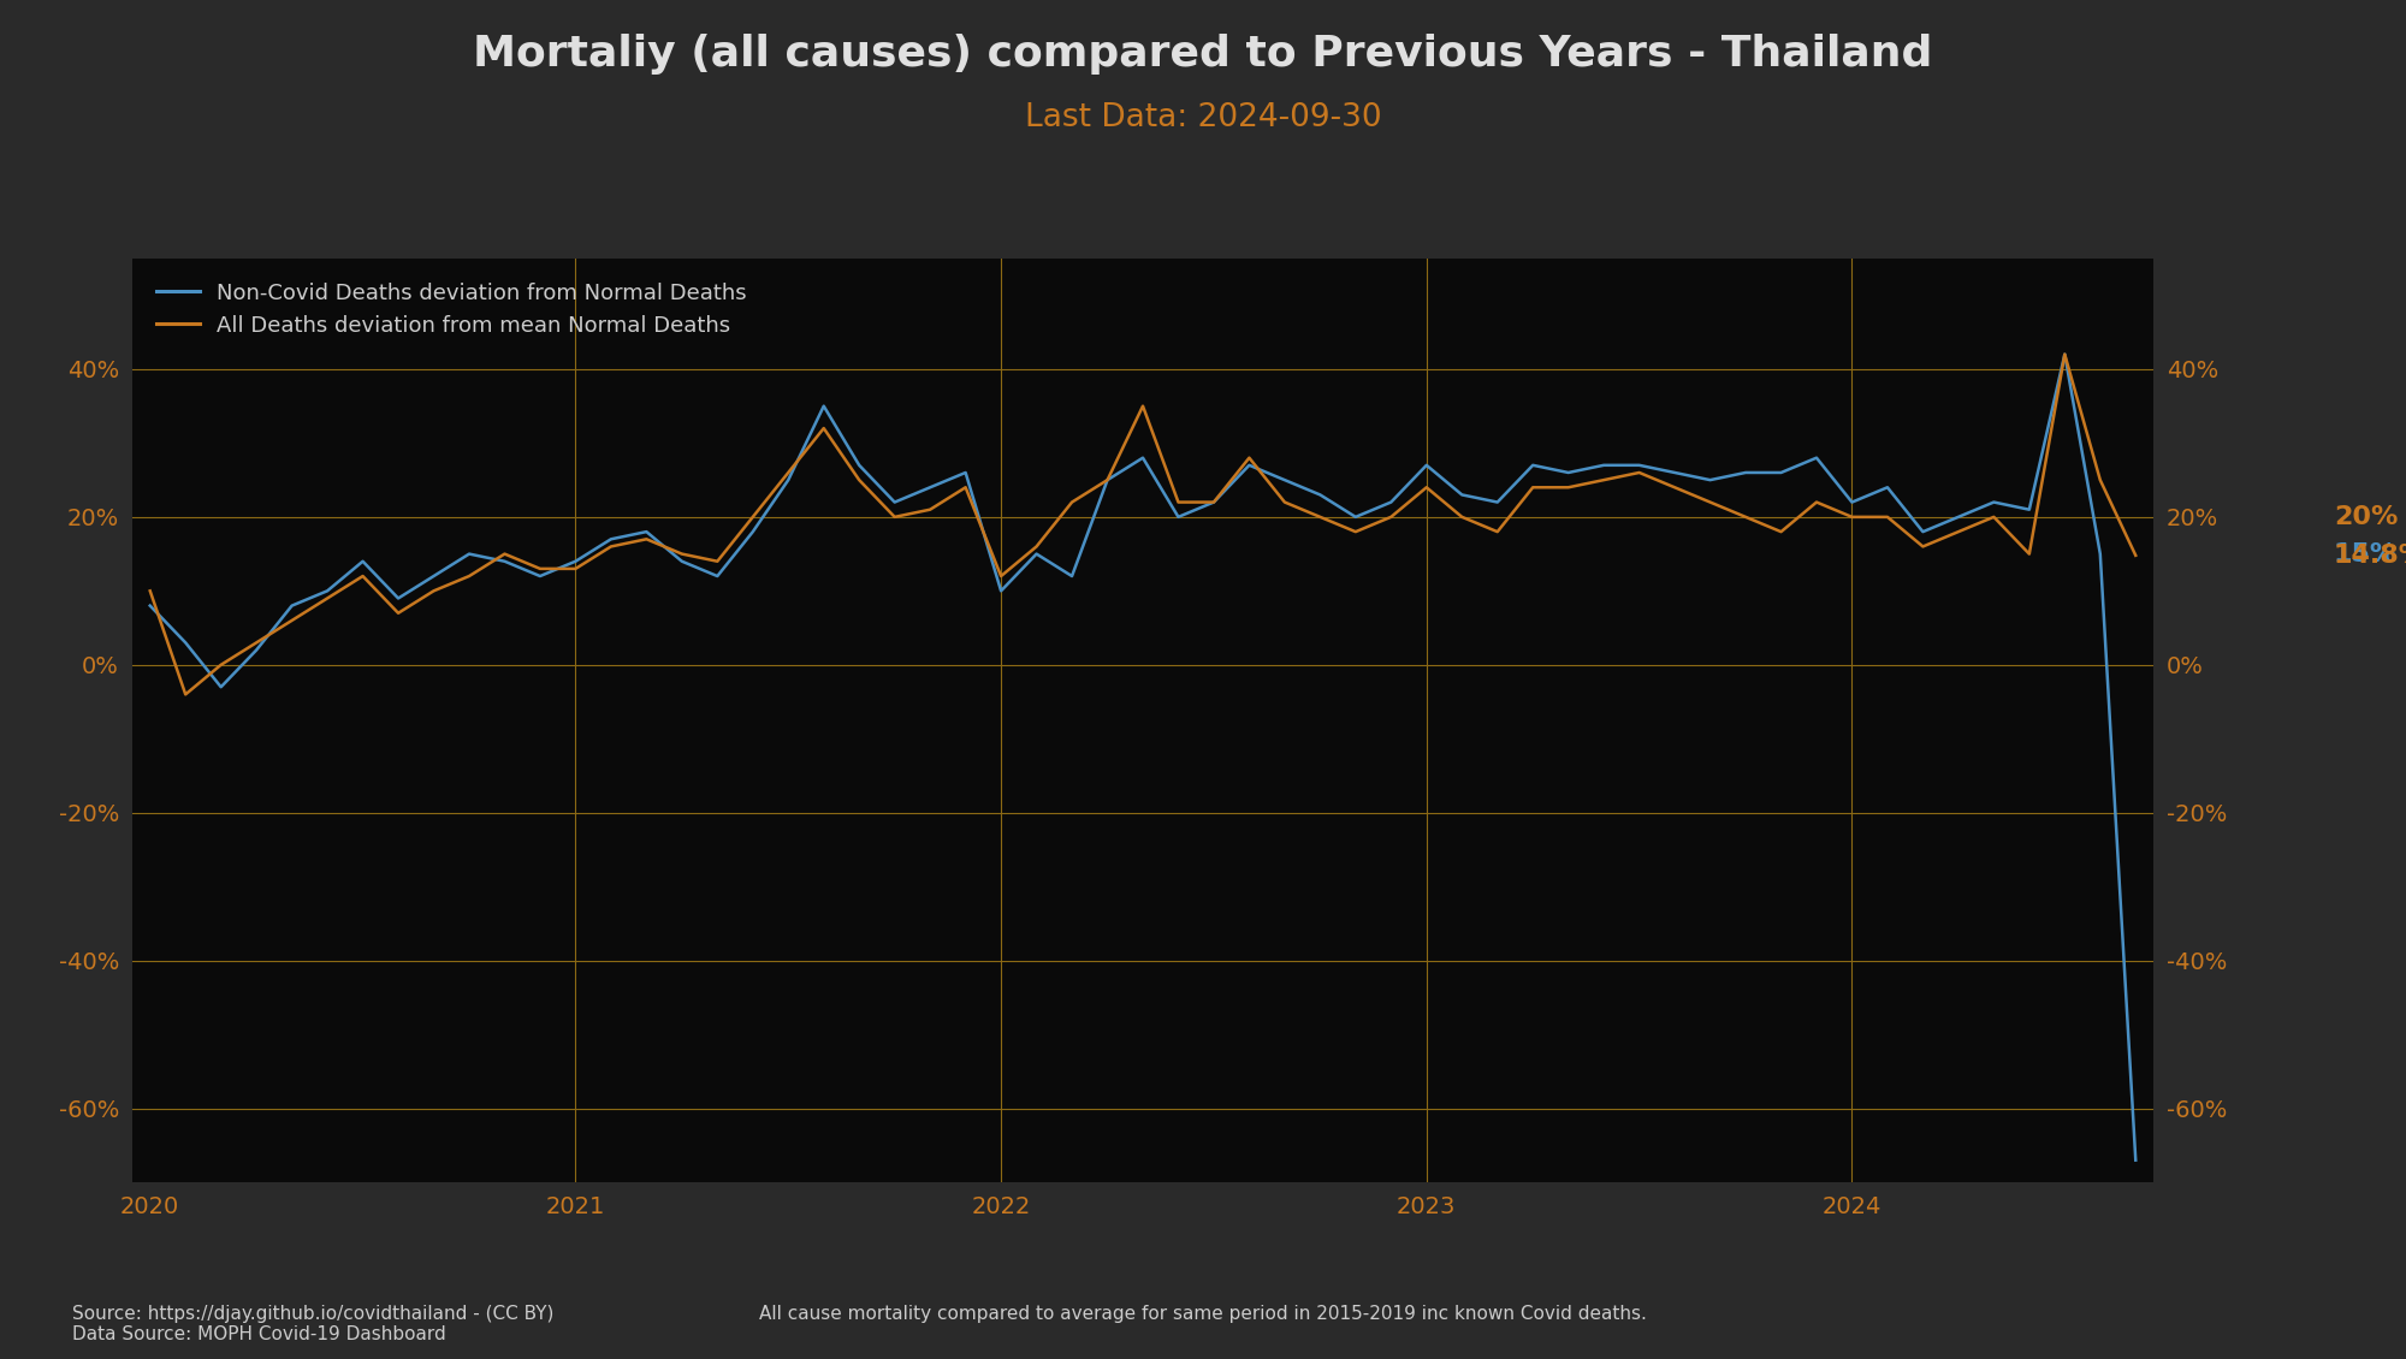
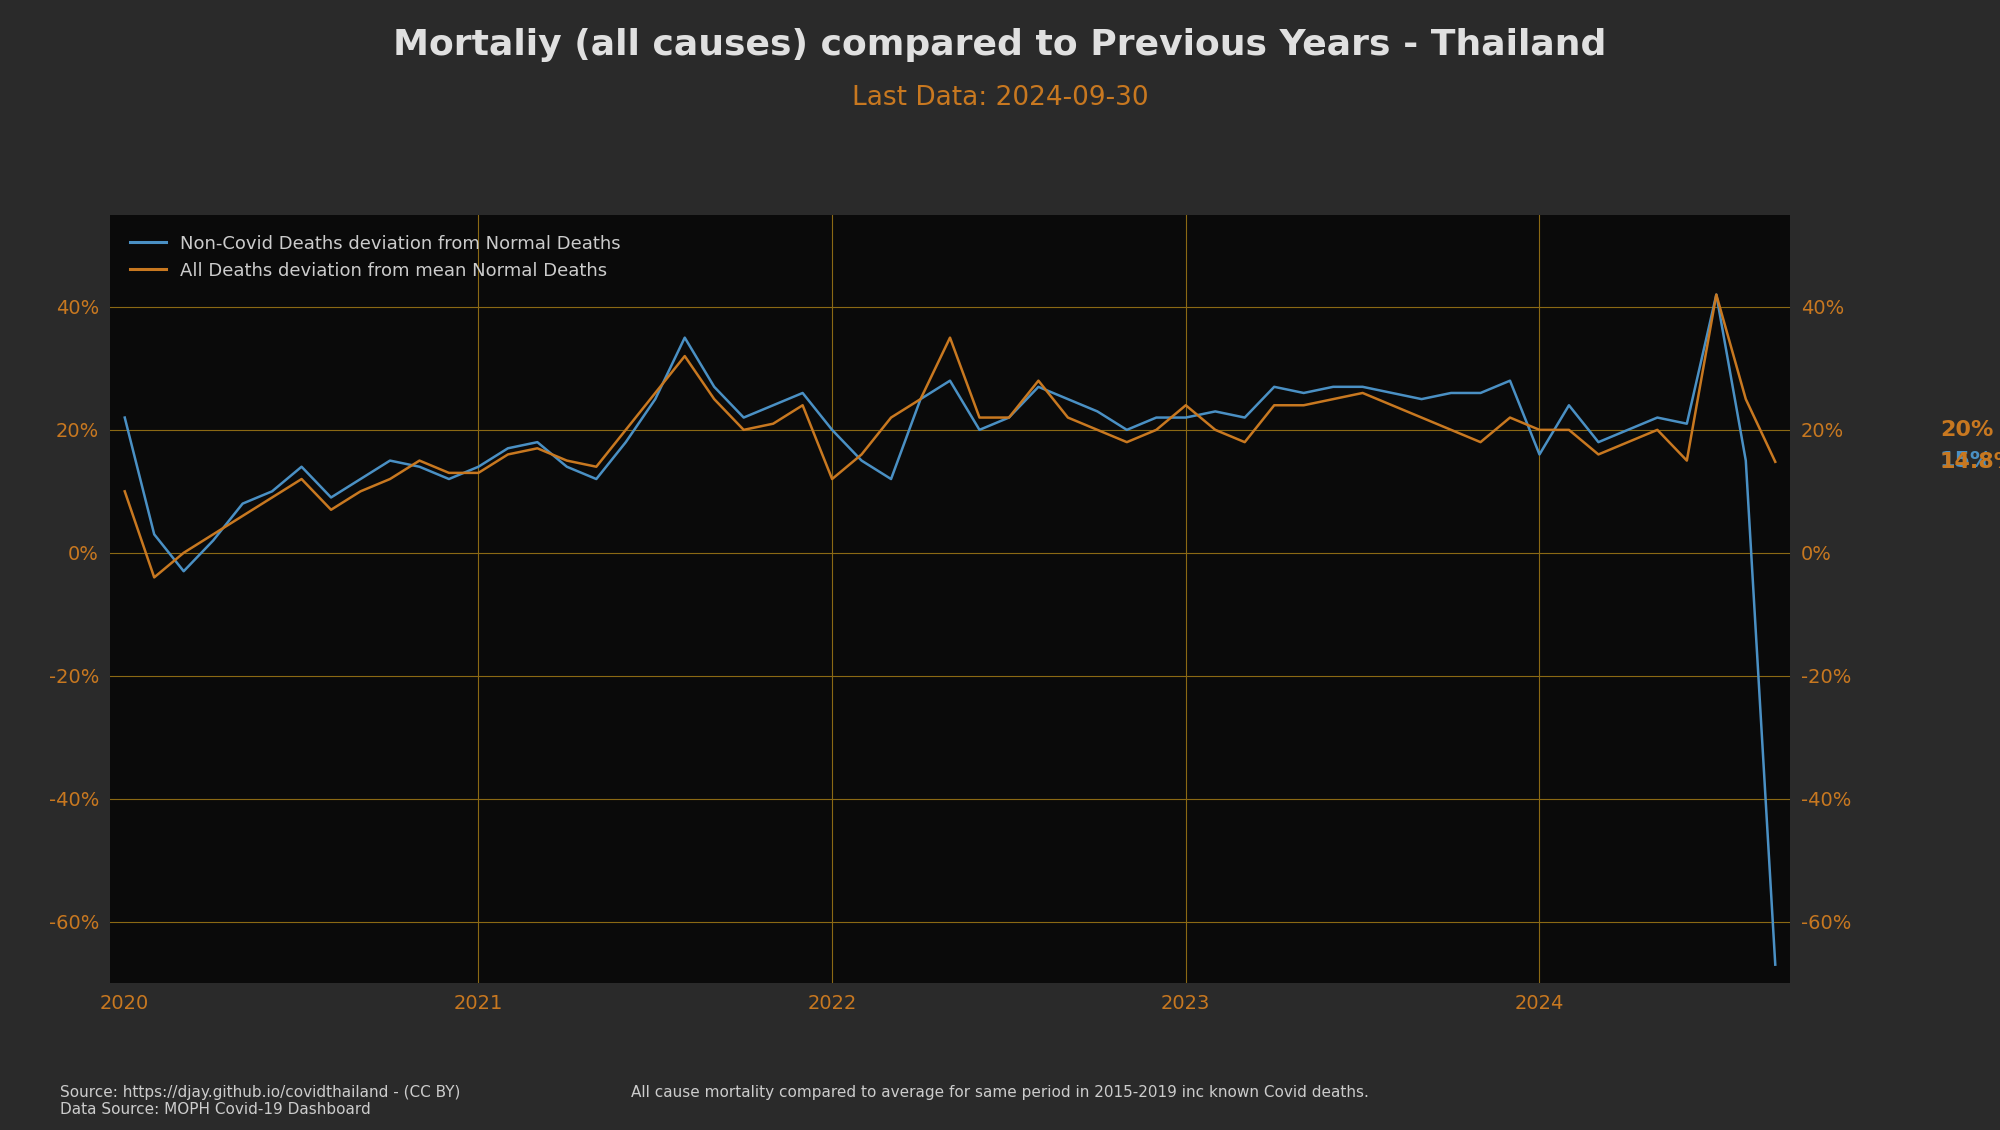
Non-Covid Deaths deviation from Normal Deaths/2020: 8% -> 22%
Non-Covid Deaths deviation from Normal Deaths/2022: 10% -> 20%
Non-Covid Deaths deviation from Normal Deaths/2023: 27% -> 22%
Non-Covid Deaths deviation from Normal Deaths/2024: 22% -> 16%
